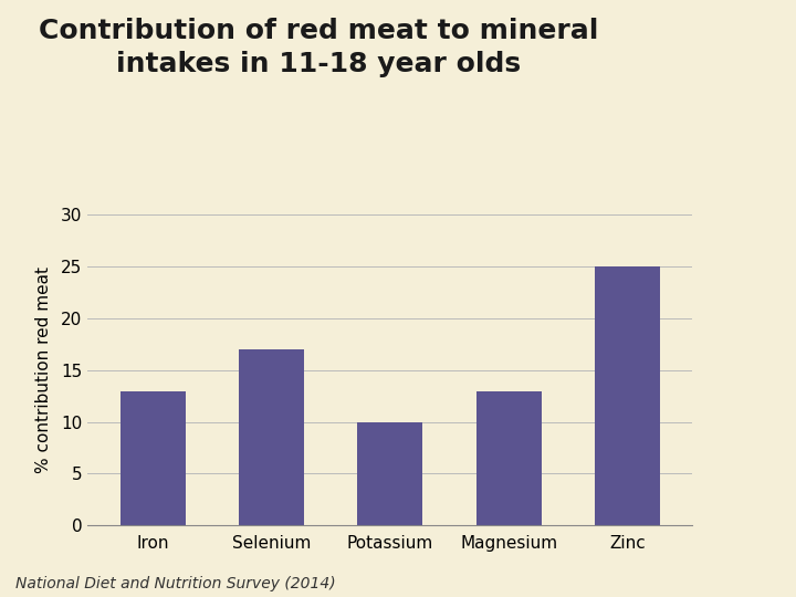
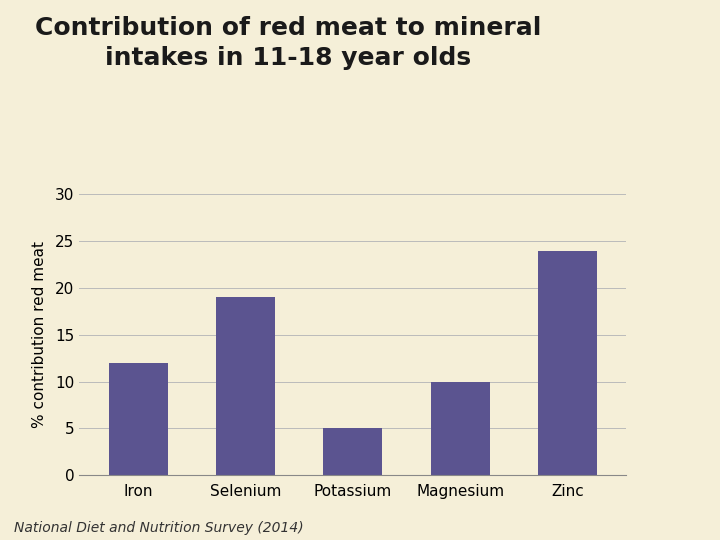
Iron: 13 -> 12
Selenium: 17 -> 19
Potassium: 10 -> 5
Magnesium: 13 -> 10
Zinc: 25 -> 24
